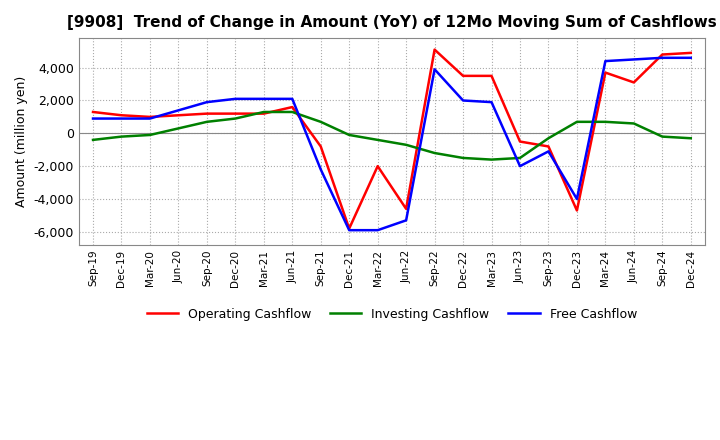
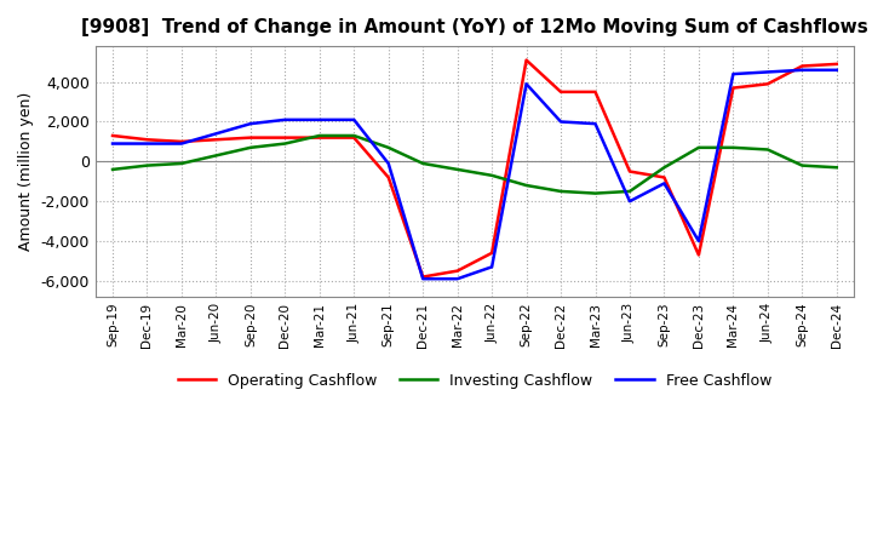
Operating Cashflow/Jun-21: 1,600 -> 1,200
Free Cashflow/Sep-21: -2,200 -> -100
Operating Cashflow/Mar-22: -2,000 -> -5,500
Operating Cashflow/Jun-24: 3,100 -> 3,900
